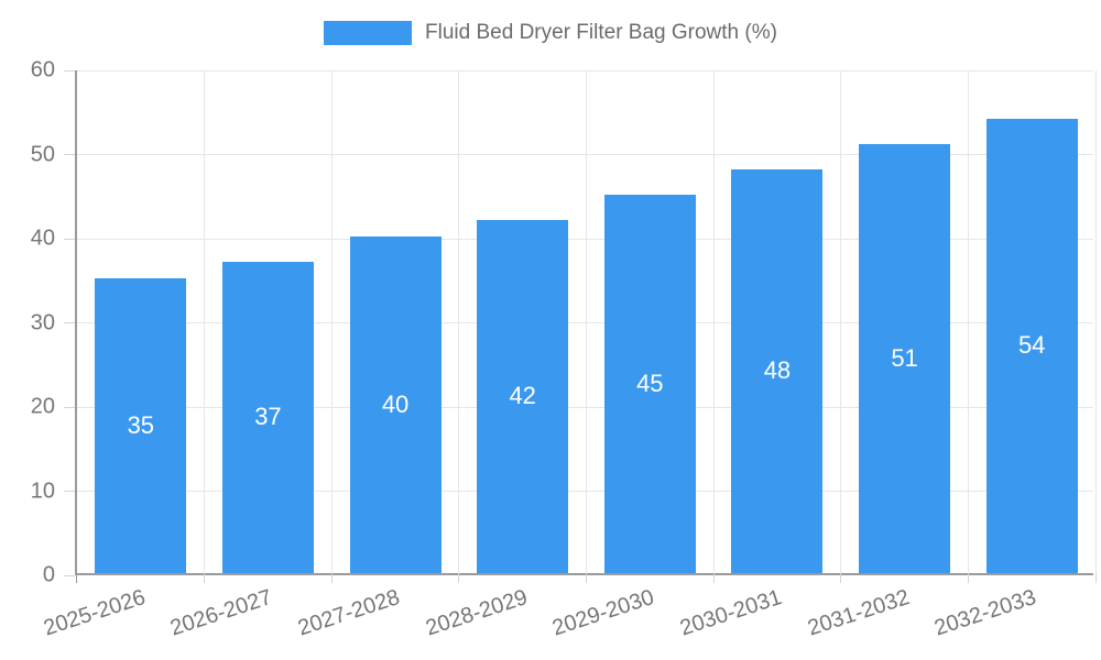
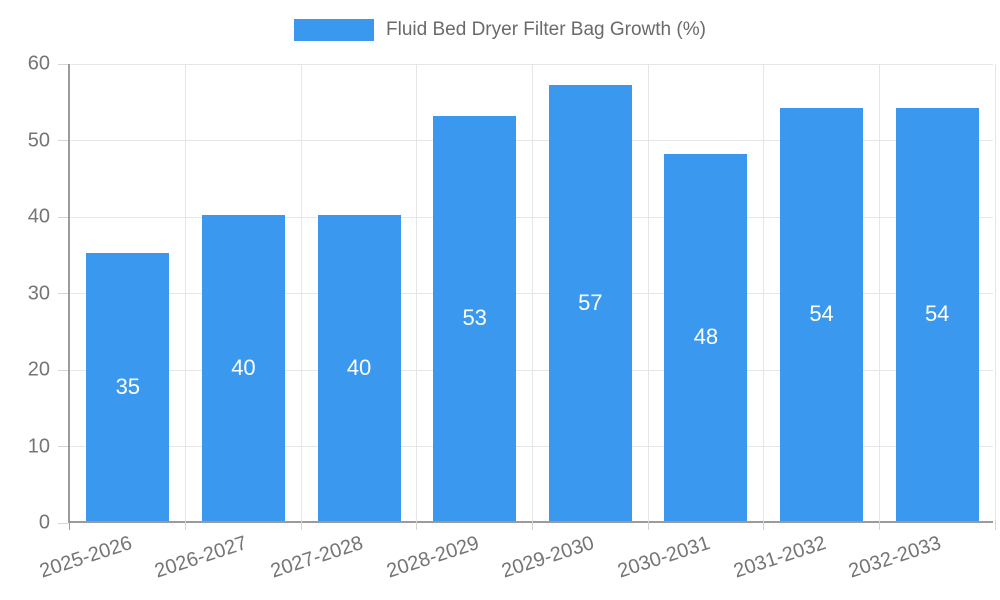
2026-2027: 37 -> 40
2028-2029: 42 -> 53
2029-2030: 45 -> 57
2031-2032: 51 -> 54
